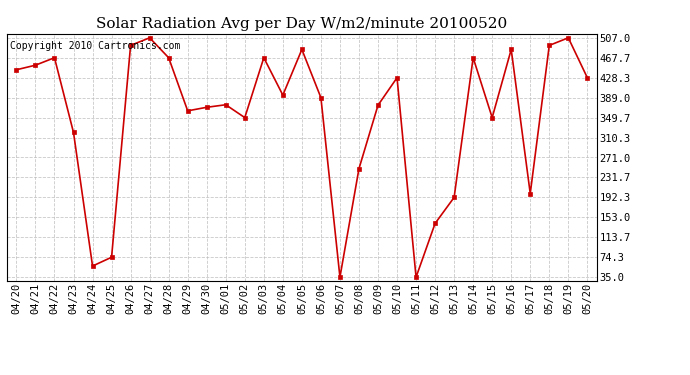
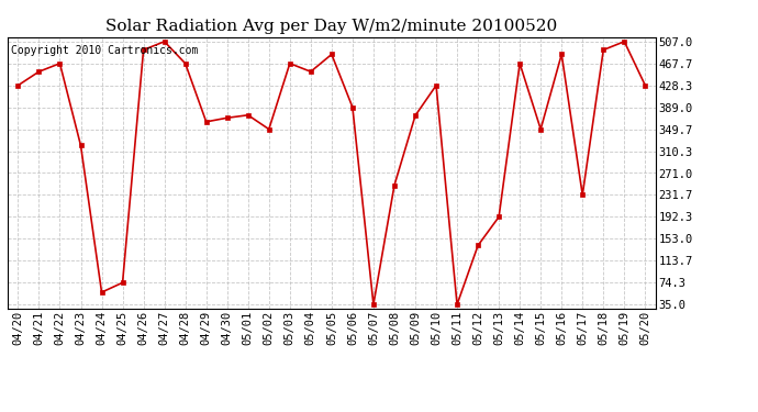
04/20: 444 -> 428
05/04: 394 -> 453
05/17: 200 -> 232
